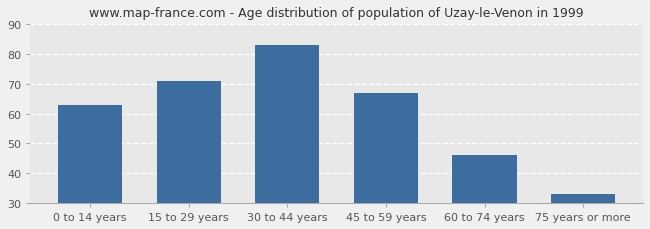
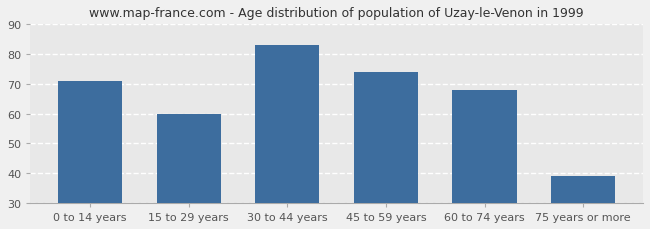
0 to 14 years: 63 -> 71
15 to 29 years: 71 -> 60
45 to 59 years: 67 -> 74
60 to 74 years: 46 -> 68
75 years or more: 33 -> 39
